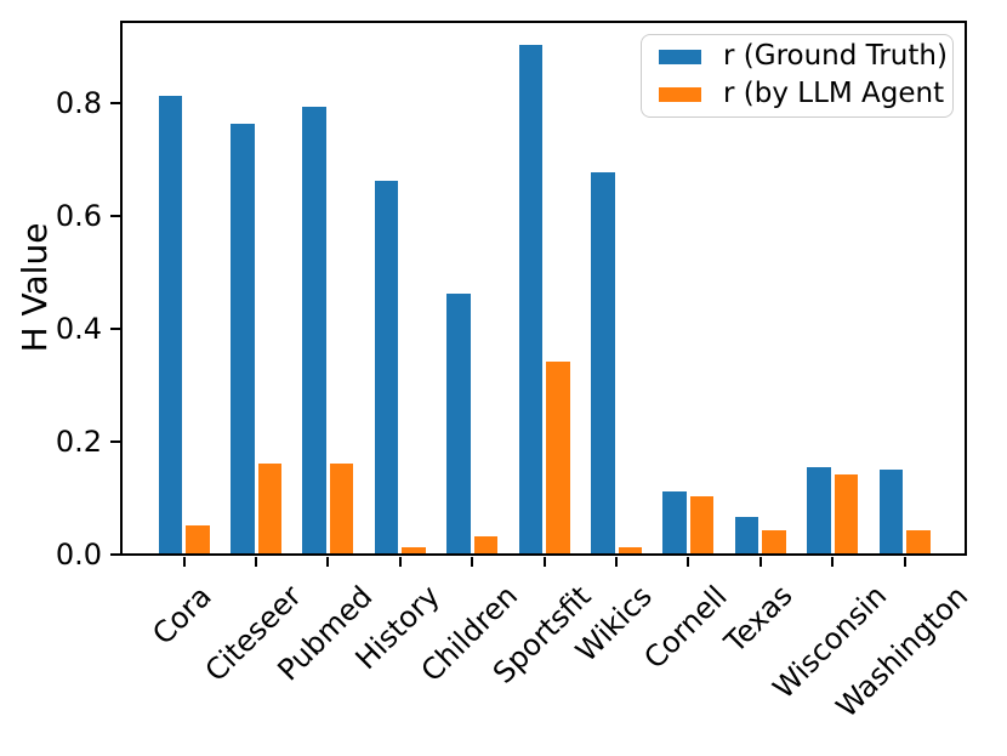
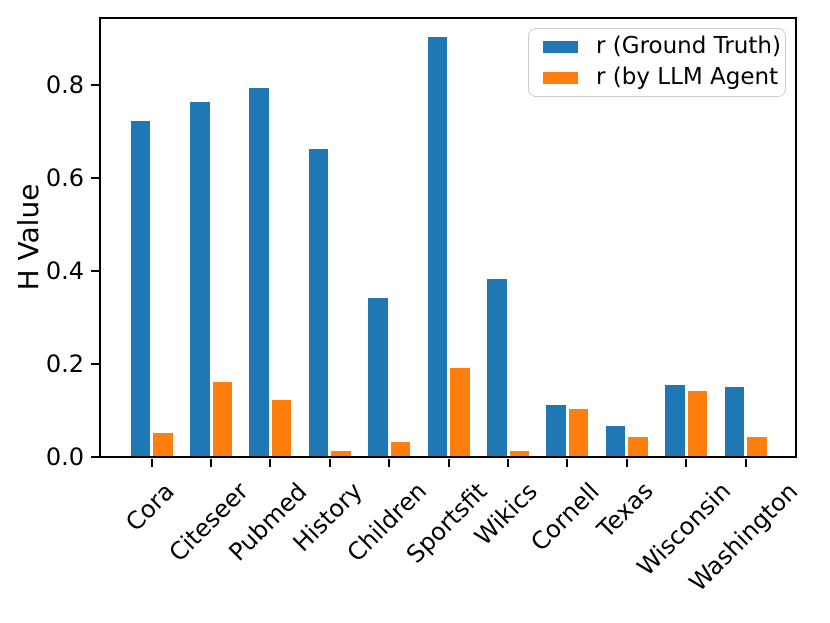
r (Ground Truth)/Cora: 0.81 -> 0.72
r (by LLM Agent/Pubmed: 0.16 -> 0.12
r (Ground Truth)/Children: 0.46 -> 0.34
r (by LLM Agent/Sportsfit: 0.34 -> 0.19
r (Ground Truth)/Wikics: 0.68 -> 0.38
